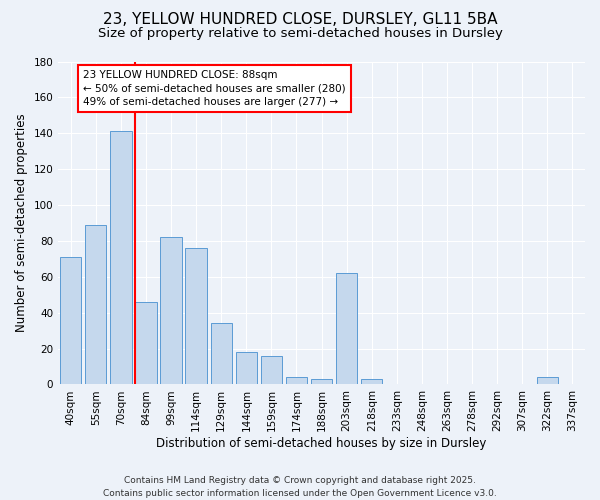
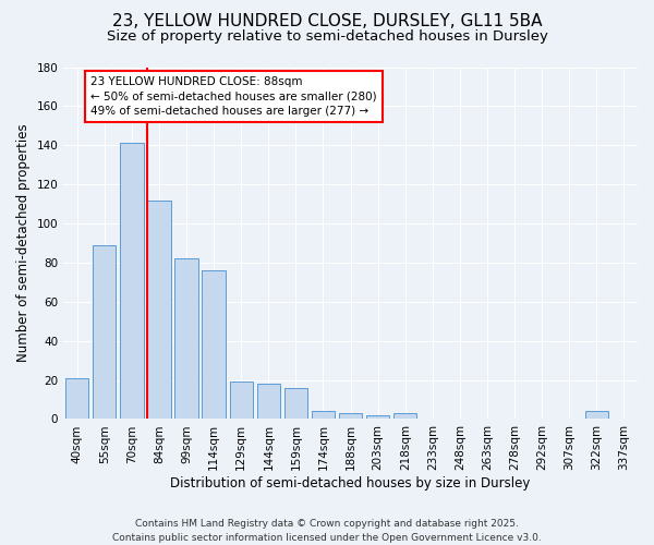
40sqm: 71 -> 21
84sqm: 46 -> 112
129sqm: 34 -> 19
203sqm: 62 -> 2
